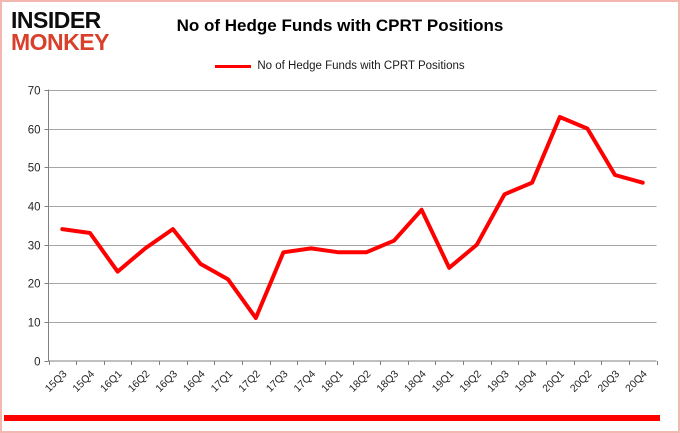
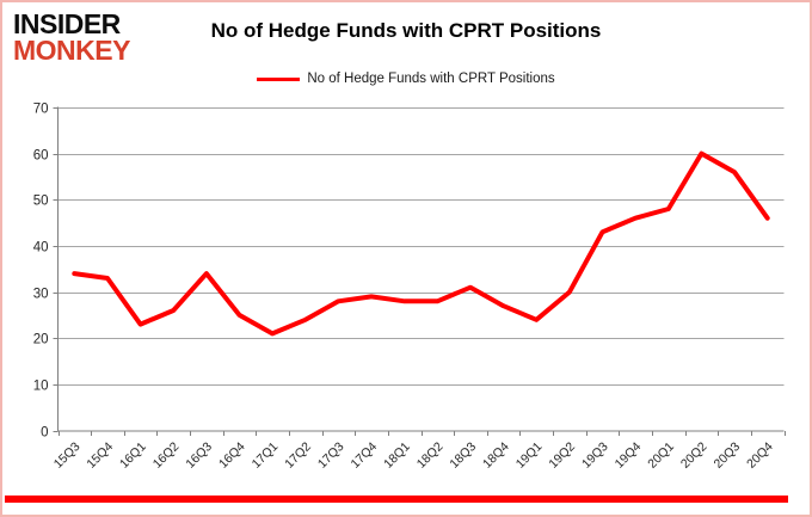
16Q2: 29 -> 26
17Q2: 11 -> 24
18Q4: 39 -> 27
20Q1: 63 -> 48
20Q3: 48 -> 56
